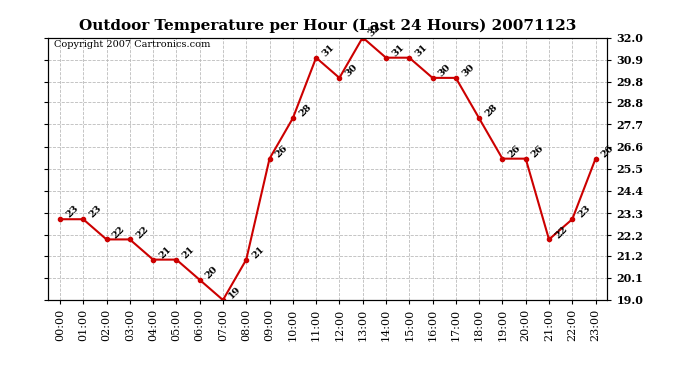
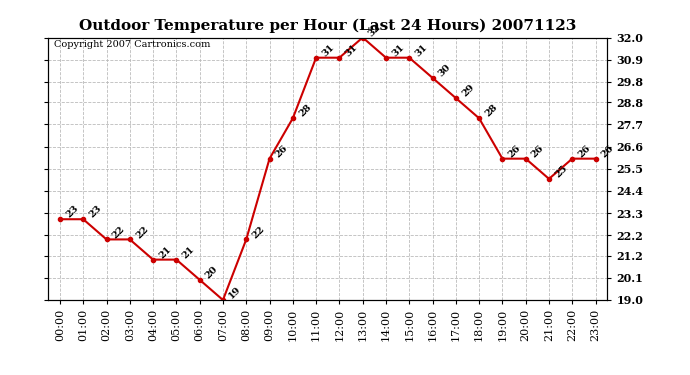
08:00: 21 -> 22
12:00: 30 -> 31
17:00: 30 -> 29
21:00: 22 -> 25
22:00: 23 -> 26
